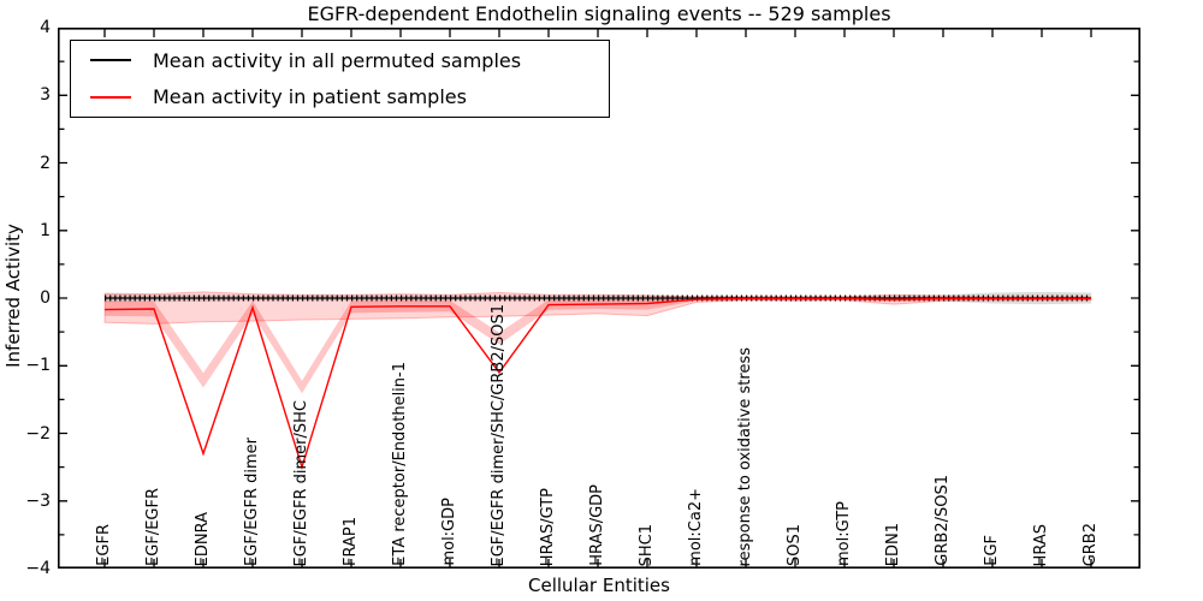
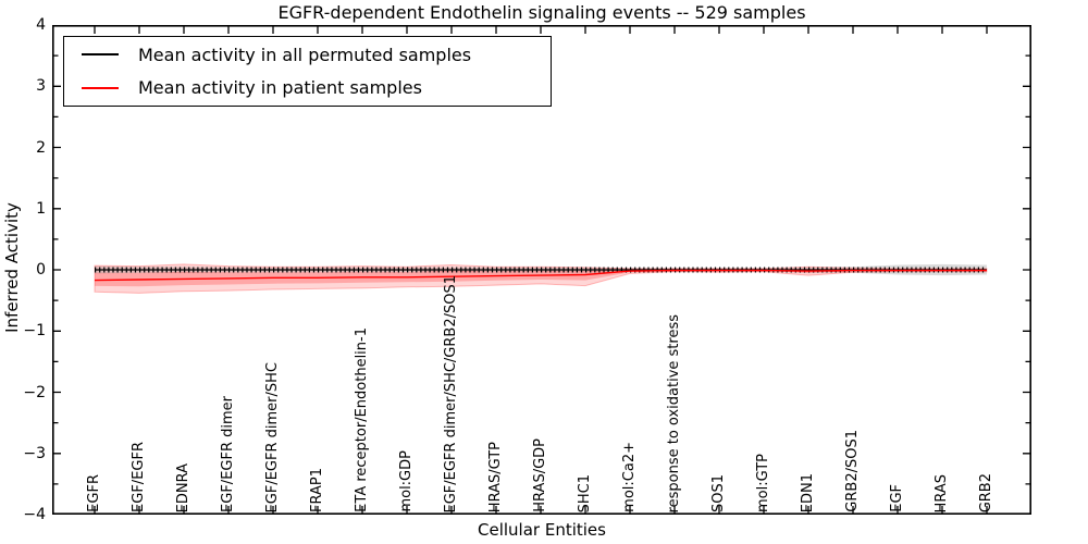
Mean activity in patient samples/EDNRA: -2.3 -> -0.1
Mean activity in patient samples/EGF/EGFR dimer/SHC: -2.5 -> -0.1
Mean activity in patient samples/EGF/EGFR dimer/SHC/GRB2/SOS1: -1.1 -> -0.1
